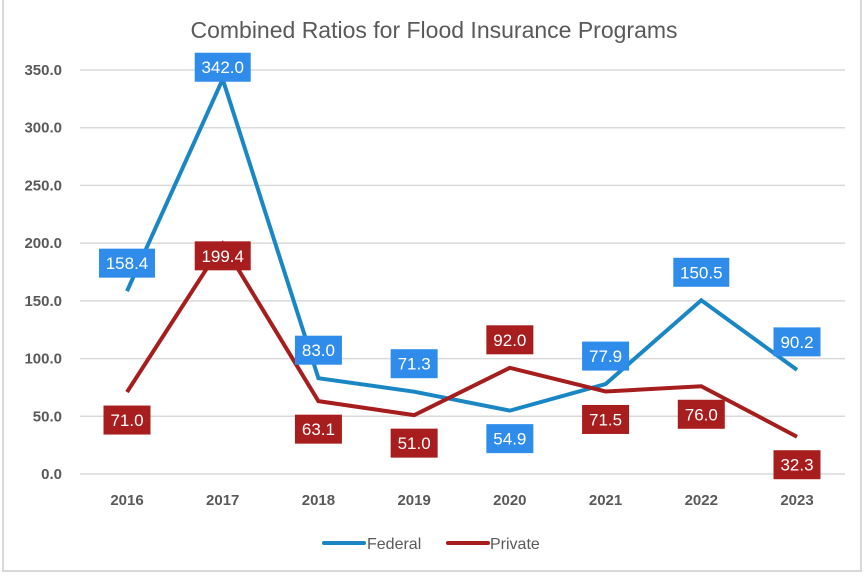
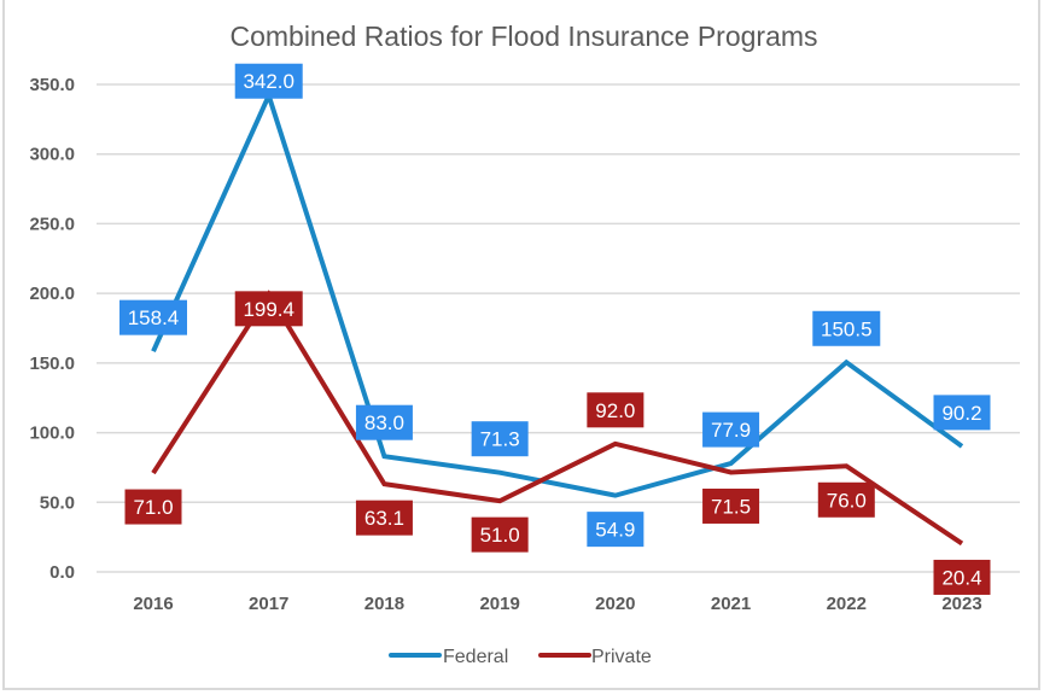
Private/2023: 32.3 -> 20.4
